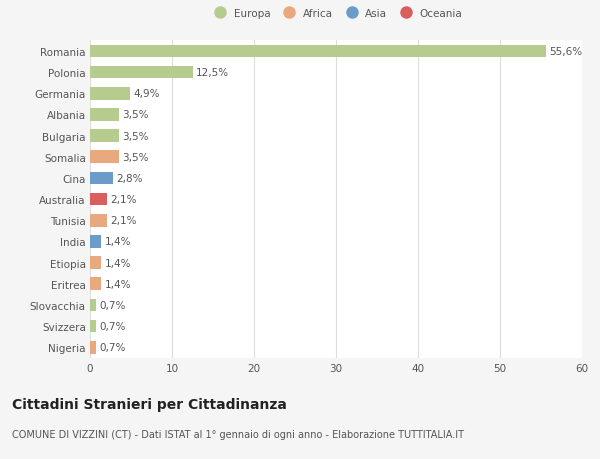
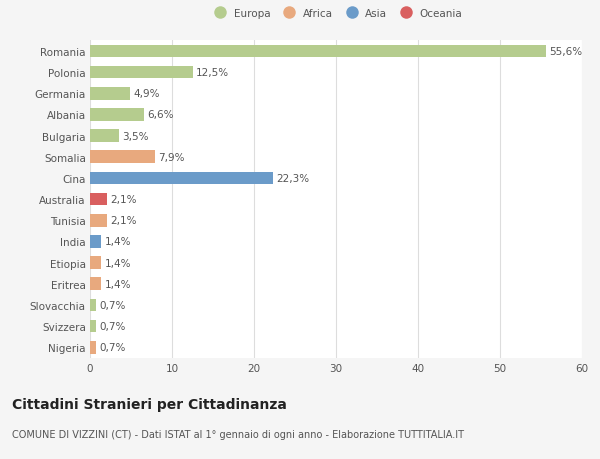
Albania: 3,5% -> 6,6%
Somalia: 3,5% -> 7,9%
Cina: 2,8% -> 22,3%
